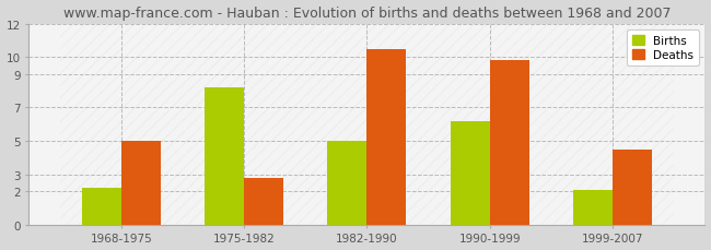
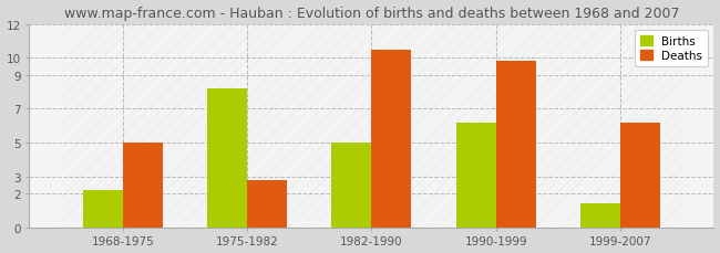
Births/1999-2007: 2.1 -> 1.4
Deaths/1999-2007: 4.5 -> 6.2
